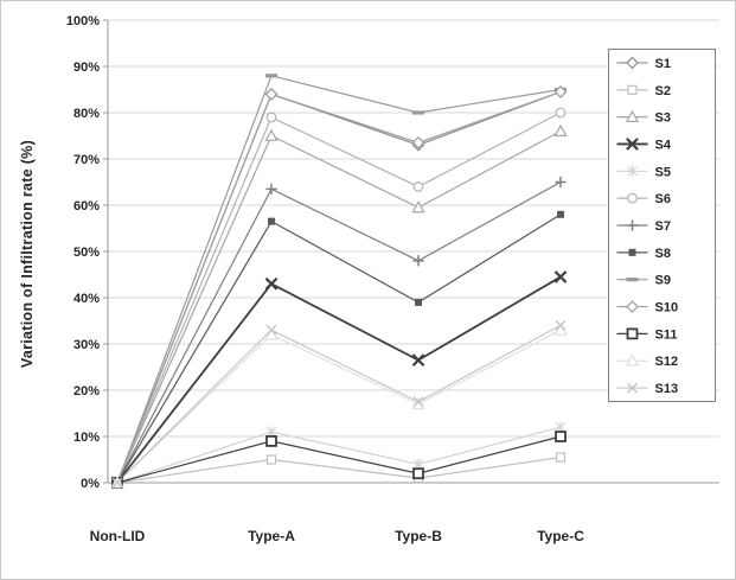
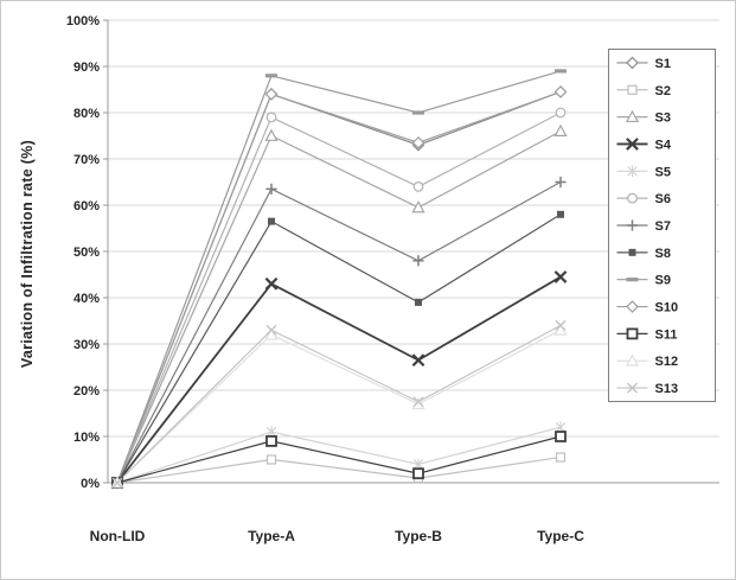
S9/Type-C: 85% -> 89%
